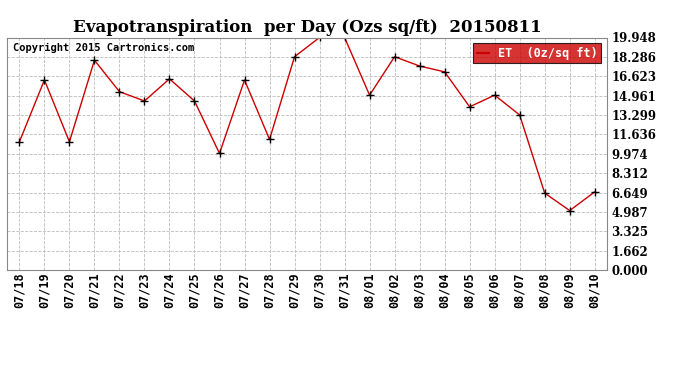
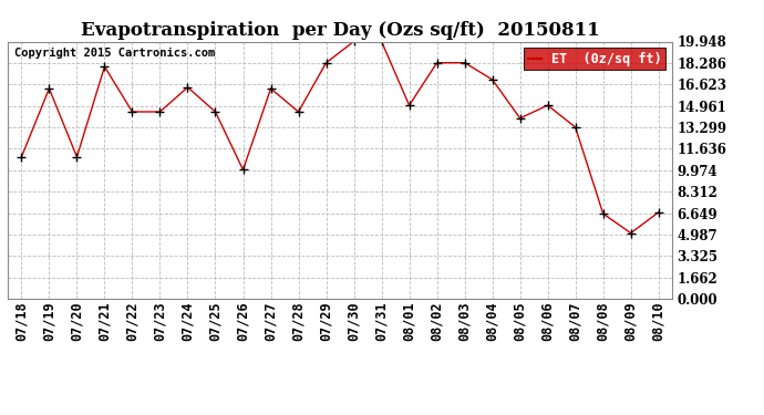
07/22: 15.3 -> 14.5
07/28: 11.2 -> 14.5
08/03: 17.5 -> 18.3
